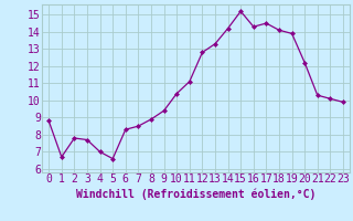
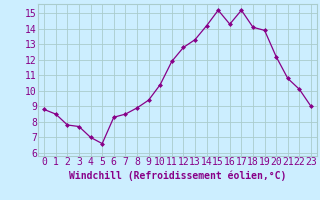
1: 6.7 -> 8.5
11: 11.1 -> 11.9
17: 14.5 -> 15.2
21: 10.3 -> 10.8
23: 9.9 -> 9.0
